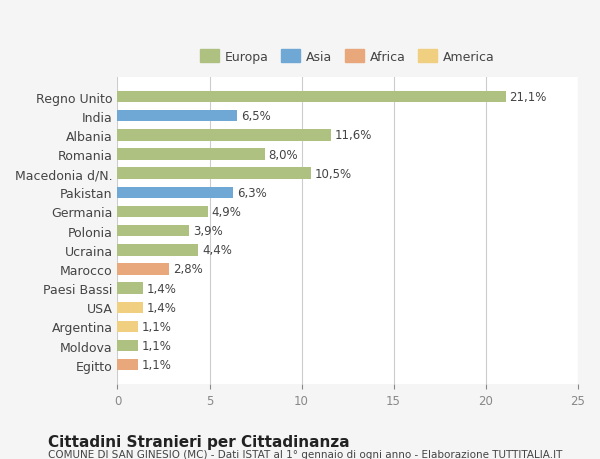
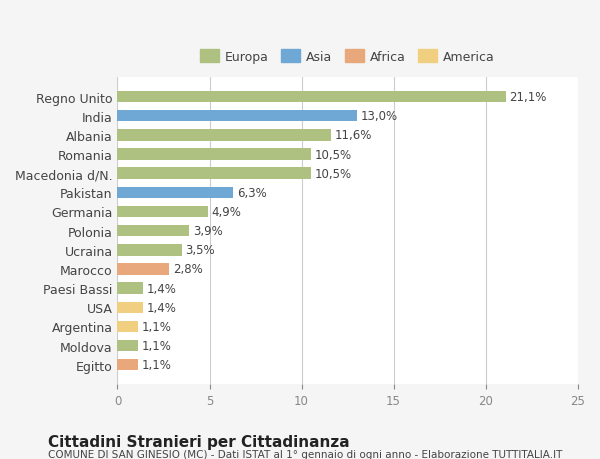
India: 6,5% -> 13,0%
Romania: 8,0% -> 10,5%
Ucraina: 4,4% -> 3,5%
